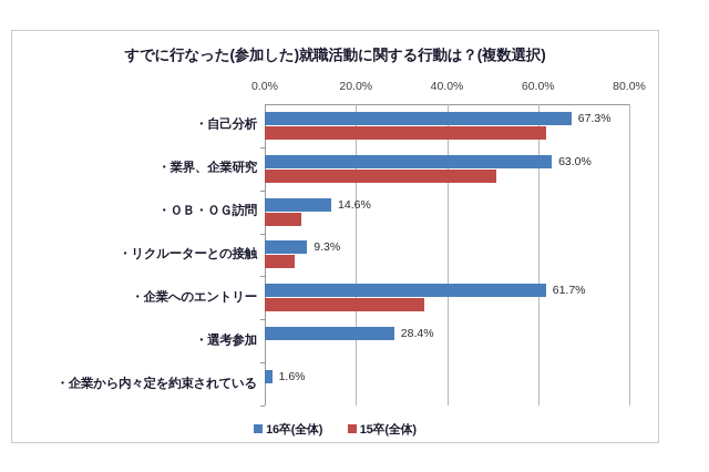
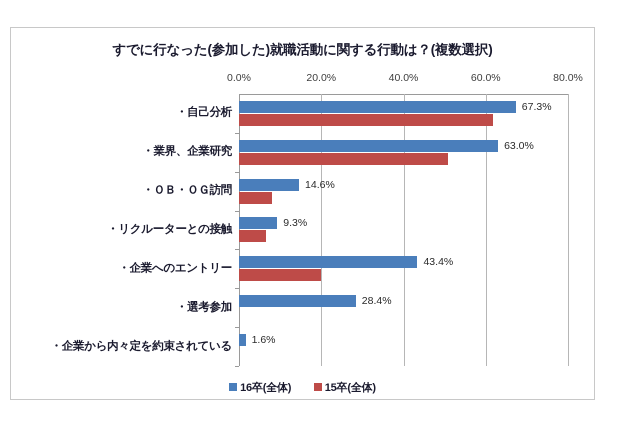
16卒(全体)/・企業へのエントリー: 61.7% -> 43.4%
15卒(全体)/・企業へのエントリー: 35% -> 20%
